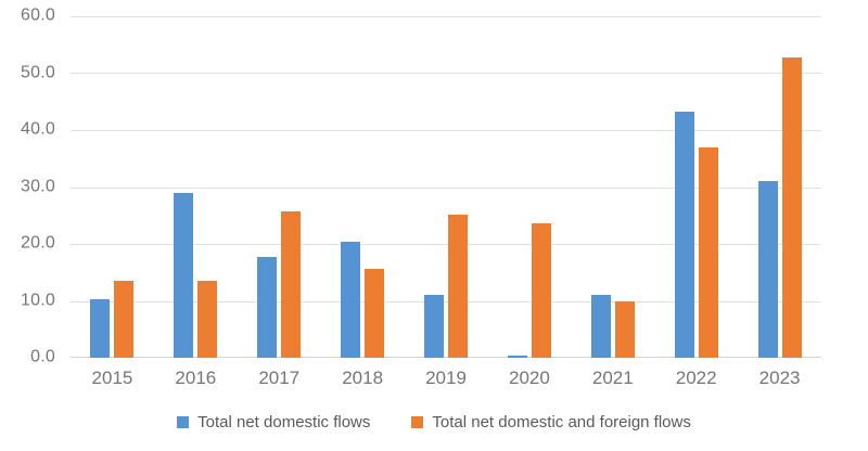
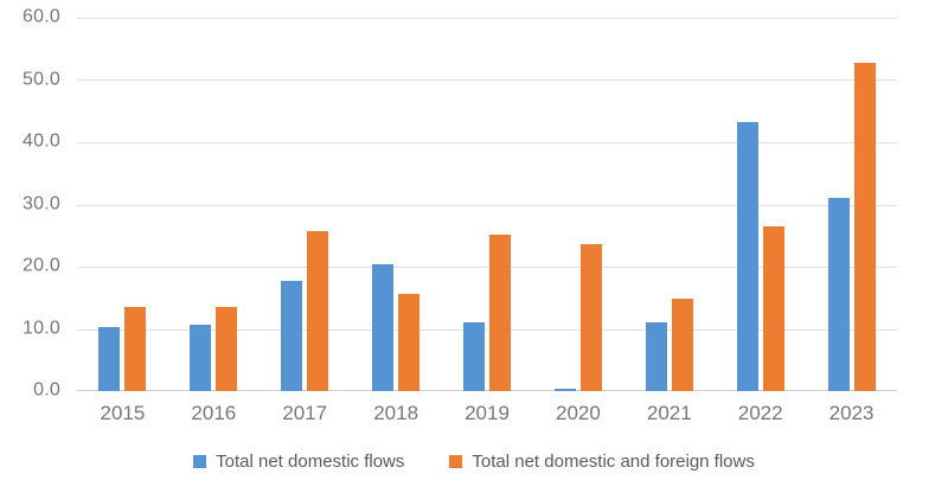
Total net domestic flows/2016: 29 -> 11
Total net domestic and foreign flows/2021: 10 -> 15
Total net domestic and foreign flows/2022: 37 -> 26
